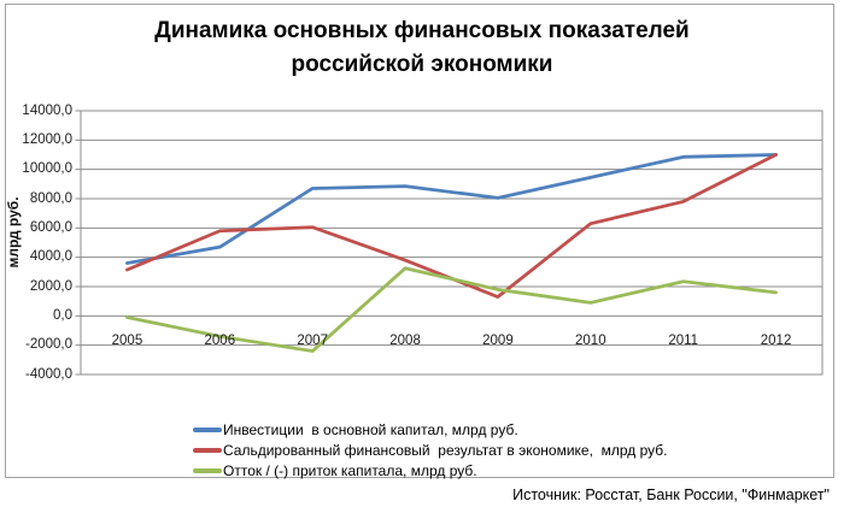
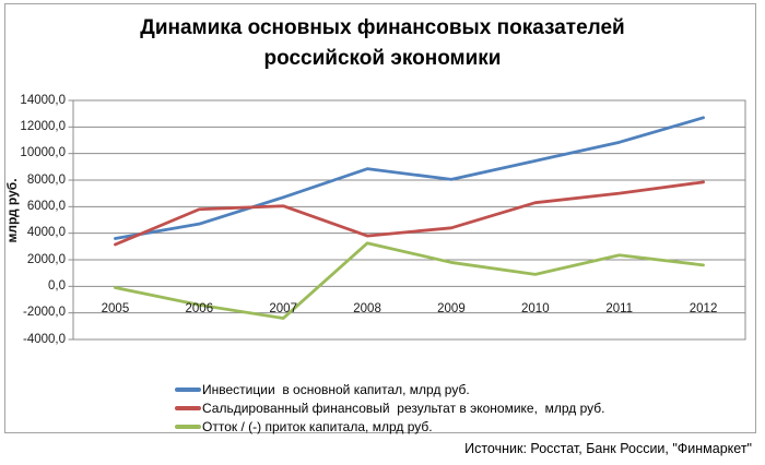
Инвестиции в основной капитал, млрд руб./2007: 8700 -> 6700
Сальдированный финансовый результат в экономике, млрд руб./2009: 1300 -> 4400
Сальдированный финансовый результат в экономике, млрд руб./2011: 7800 -> 7000
Инвестиции в основной капитал, млрд руб./2012: 11000 -> 12700
Сальдированный финансовый результат в экономике, млрд руб./2012: 11000 -> 7800
